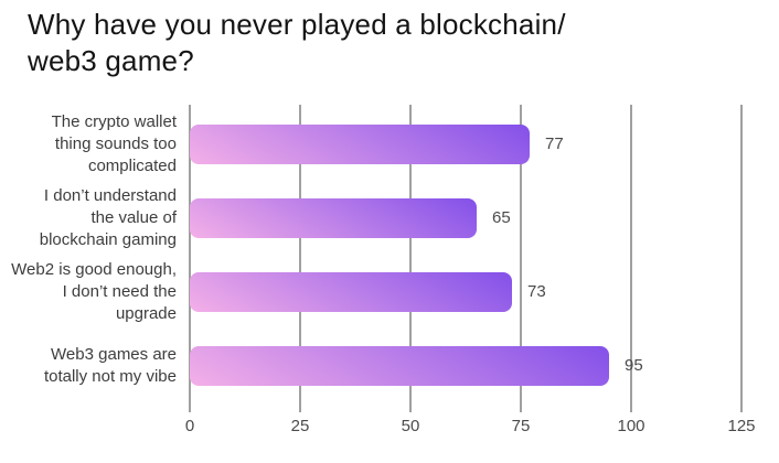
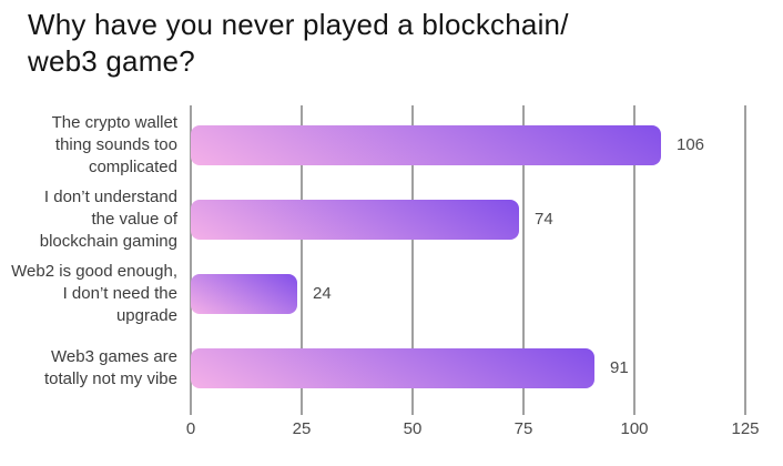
The crypto wallet thing sounds too complicated: 77 -> 106
I don’t understand the value of blockchain gaming: 65 -> 74
Web2 is good enough, I don’t need the upgrade: 73 -> 24
Web3 games are totally not my vibe: 95 -> 91
